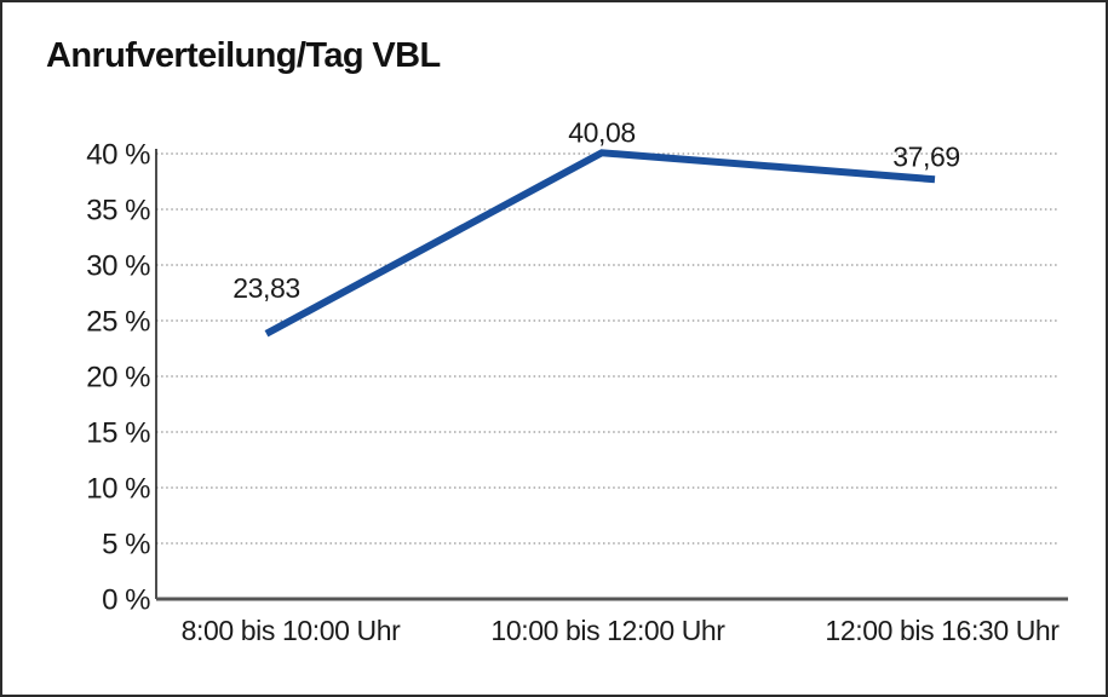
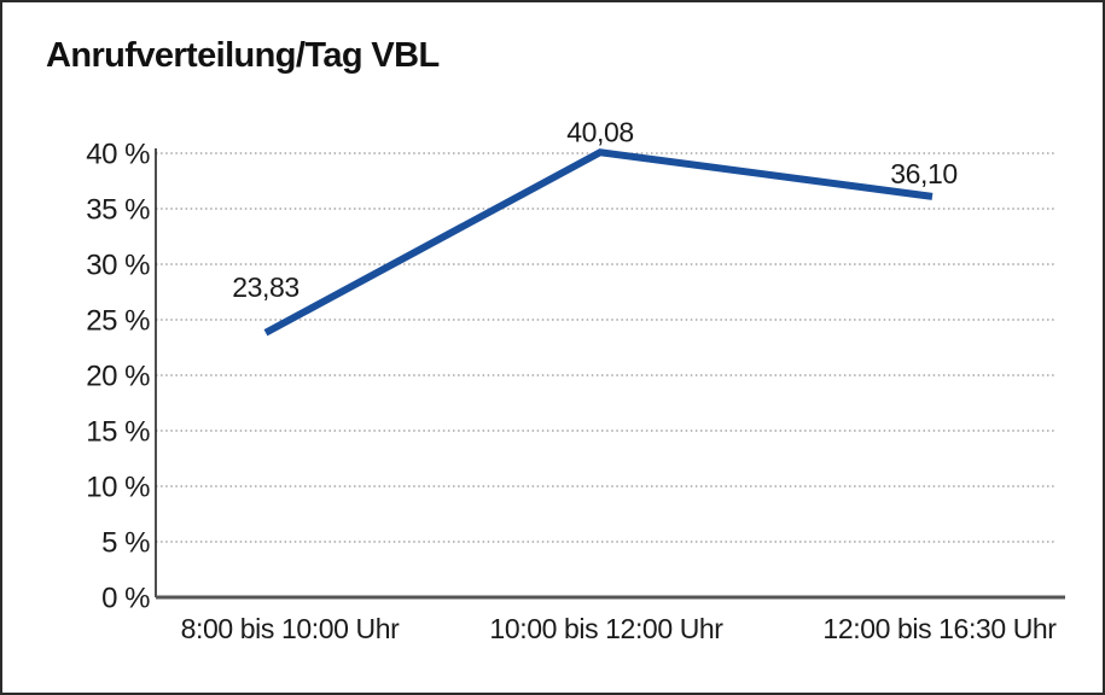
12:00 bis 16:30 Uhr: 37,69 -> 36,10
